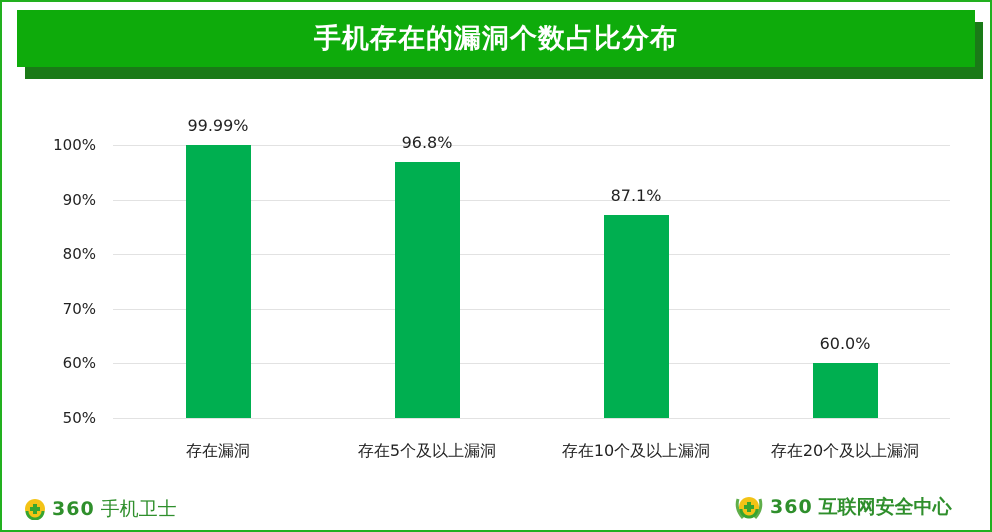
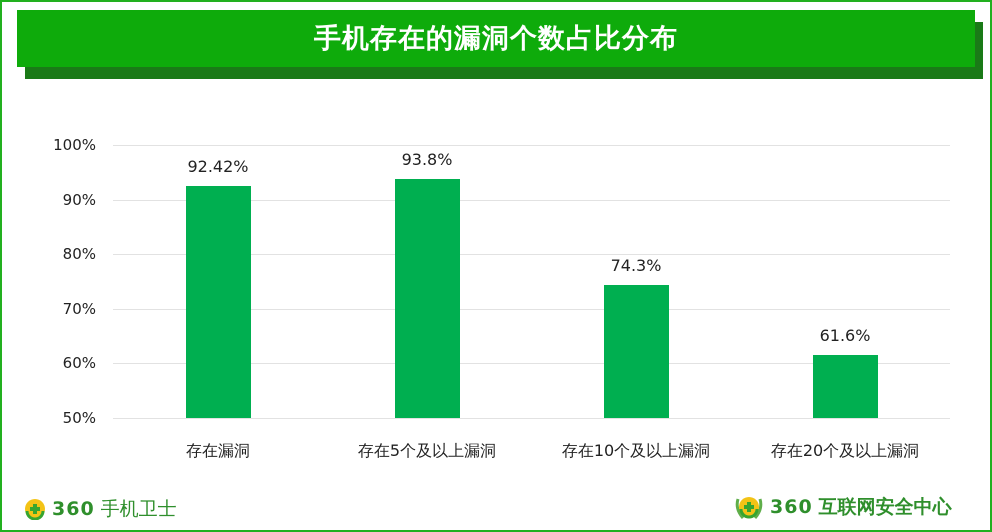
存在漏洞: 99.99% -> 92.42%
存在5个及以上漏洞: 96.8% -> 93.8%
存在10个及以上漏洞: 87.1% -> 74.3%
存在20个及以上漏洞: 60.0% -> 61.6%
